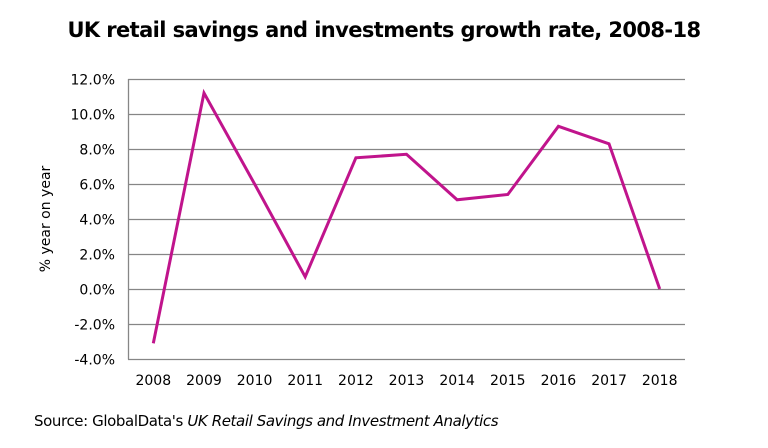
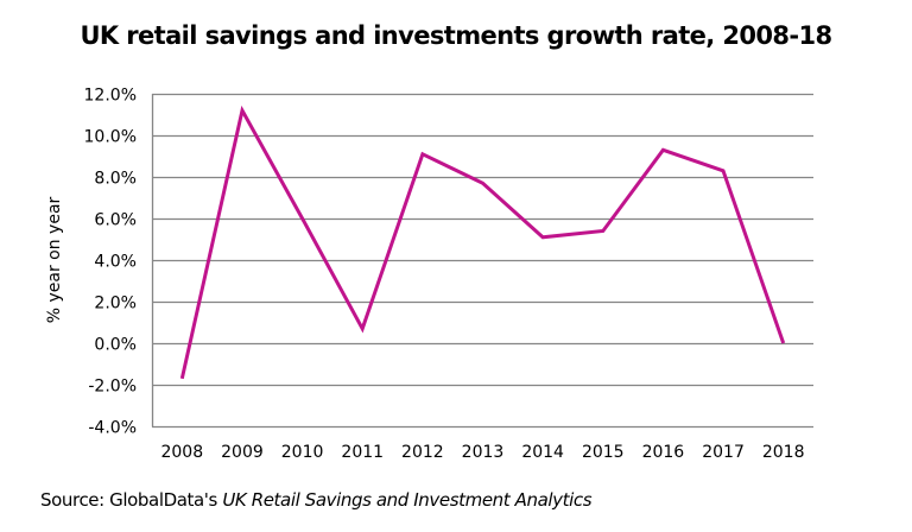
2008: -3.1% -> -1.7%
2012: 7.5% -> 9.1%
